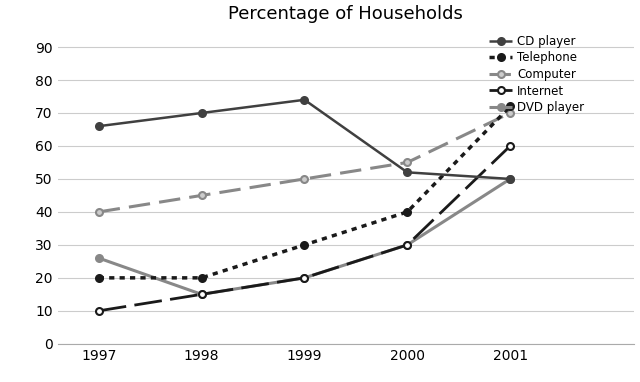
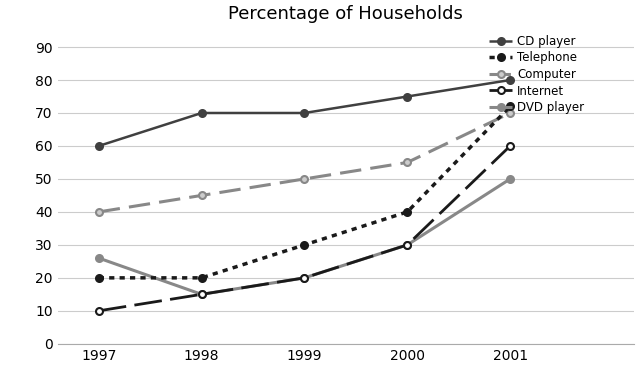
CD player/1997: 66 -> 60
CD player/1999: 74 -> 70
CD player/2000: 52 -> 75
CD player/2001: 50 -> 80
